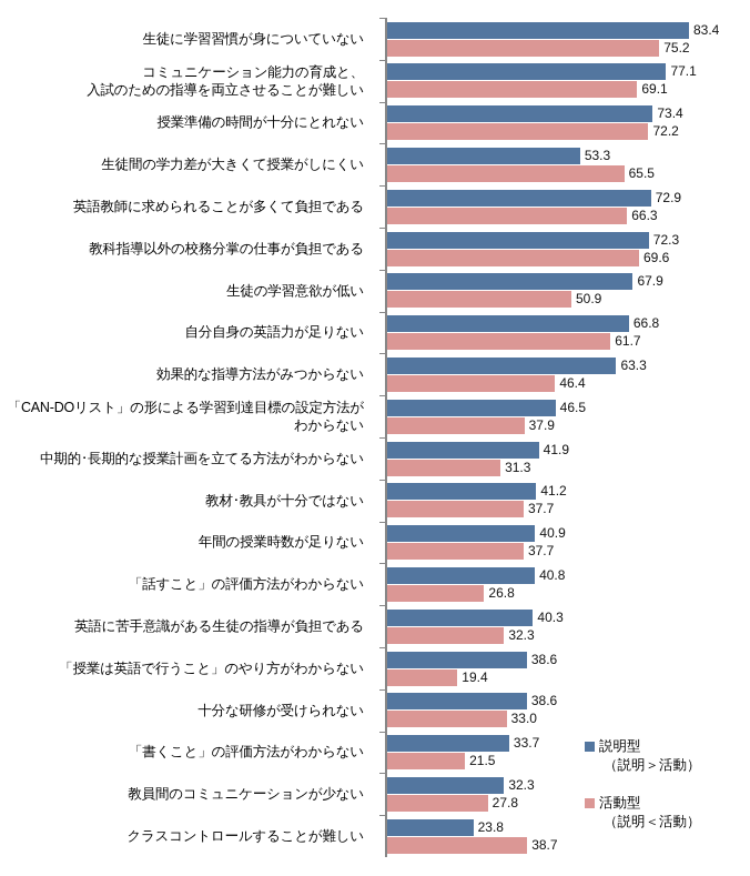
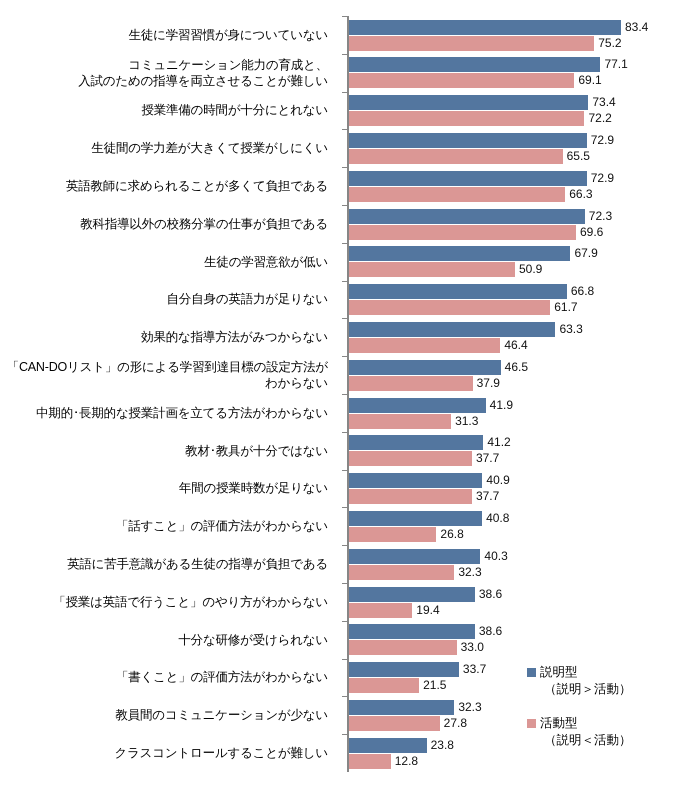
説明型/生徒間の学力差が大きくて授業がしにくい: 53.3 -> 72.9
活動型/クラスコントロールすることが難しい: 38.7 -> 12.8
